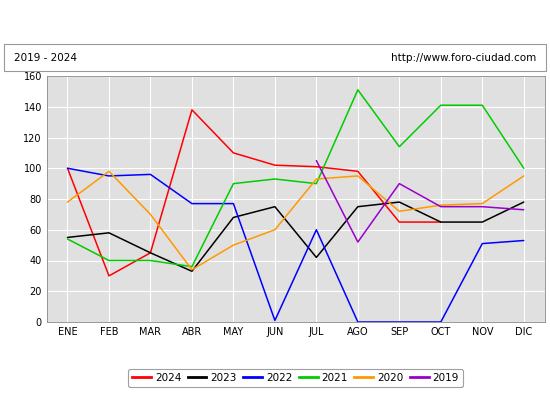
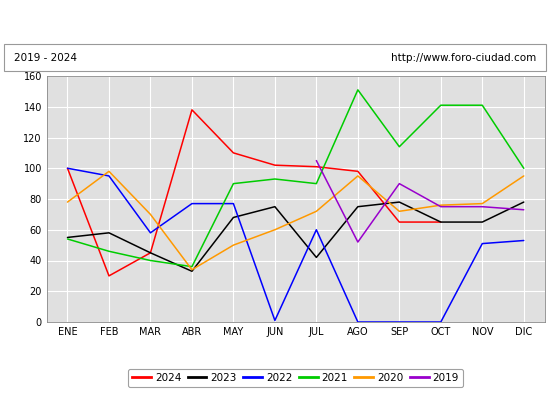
2021/FEB: 40 -> 46
2022/MAR: 96 -> 58
2020/JUL: 93 -> 72
